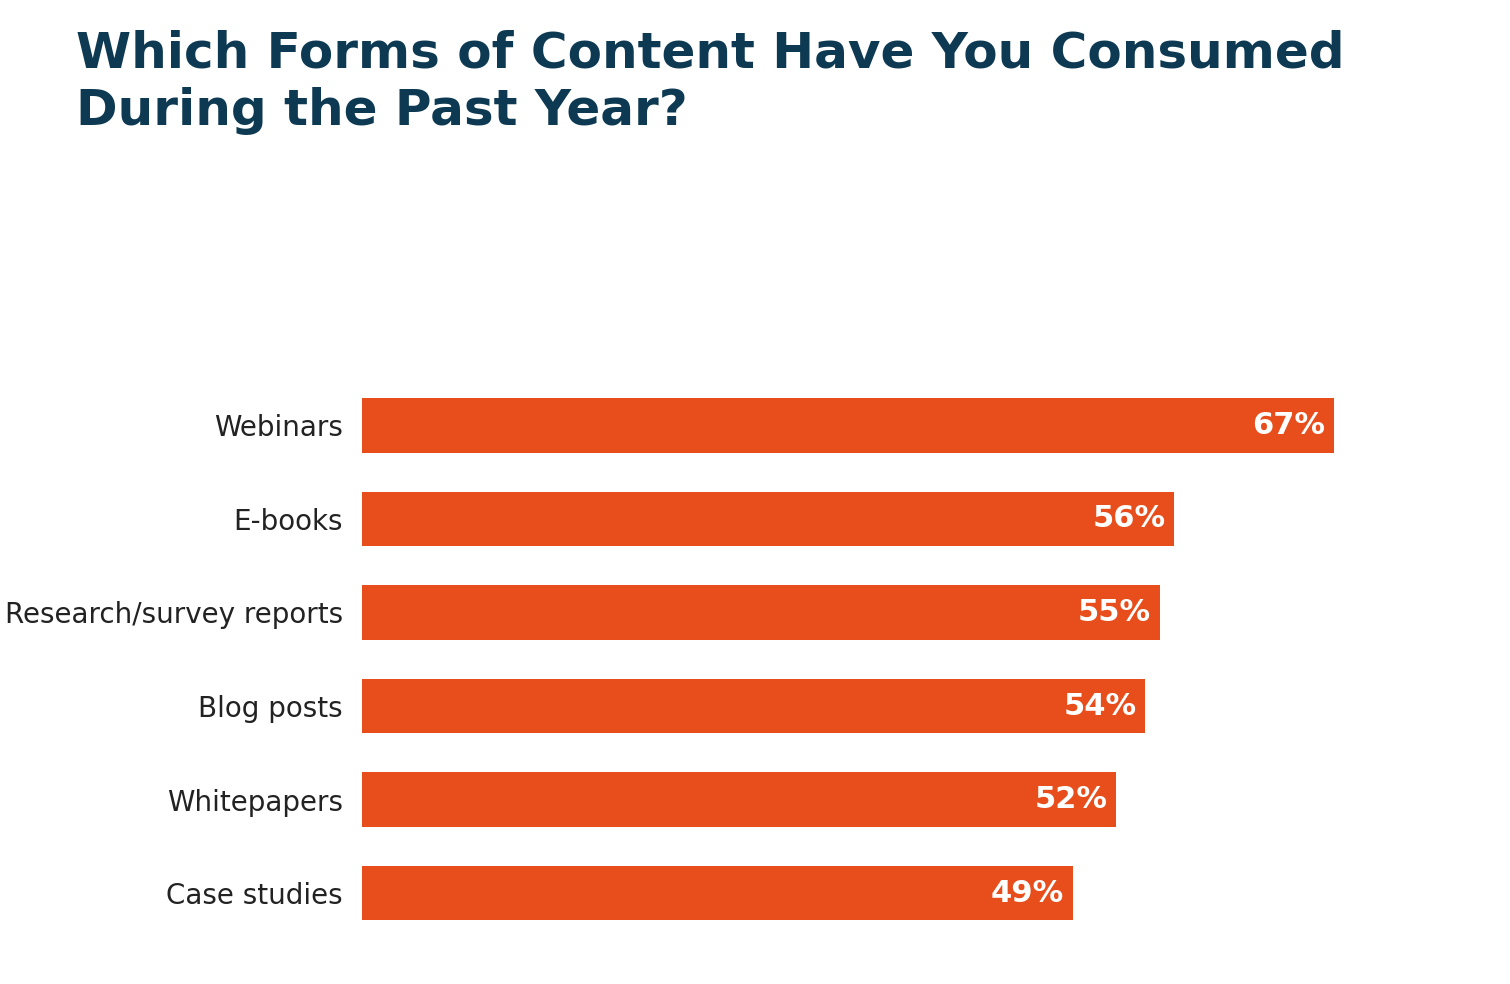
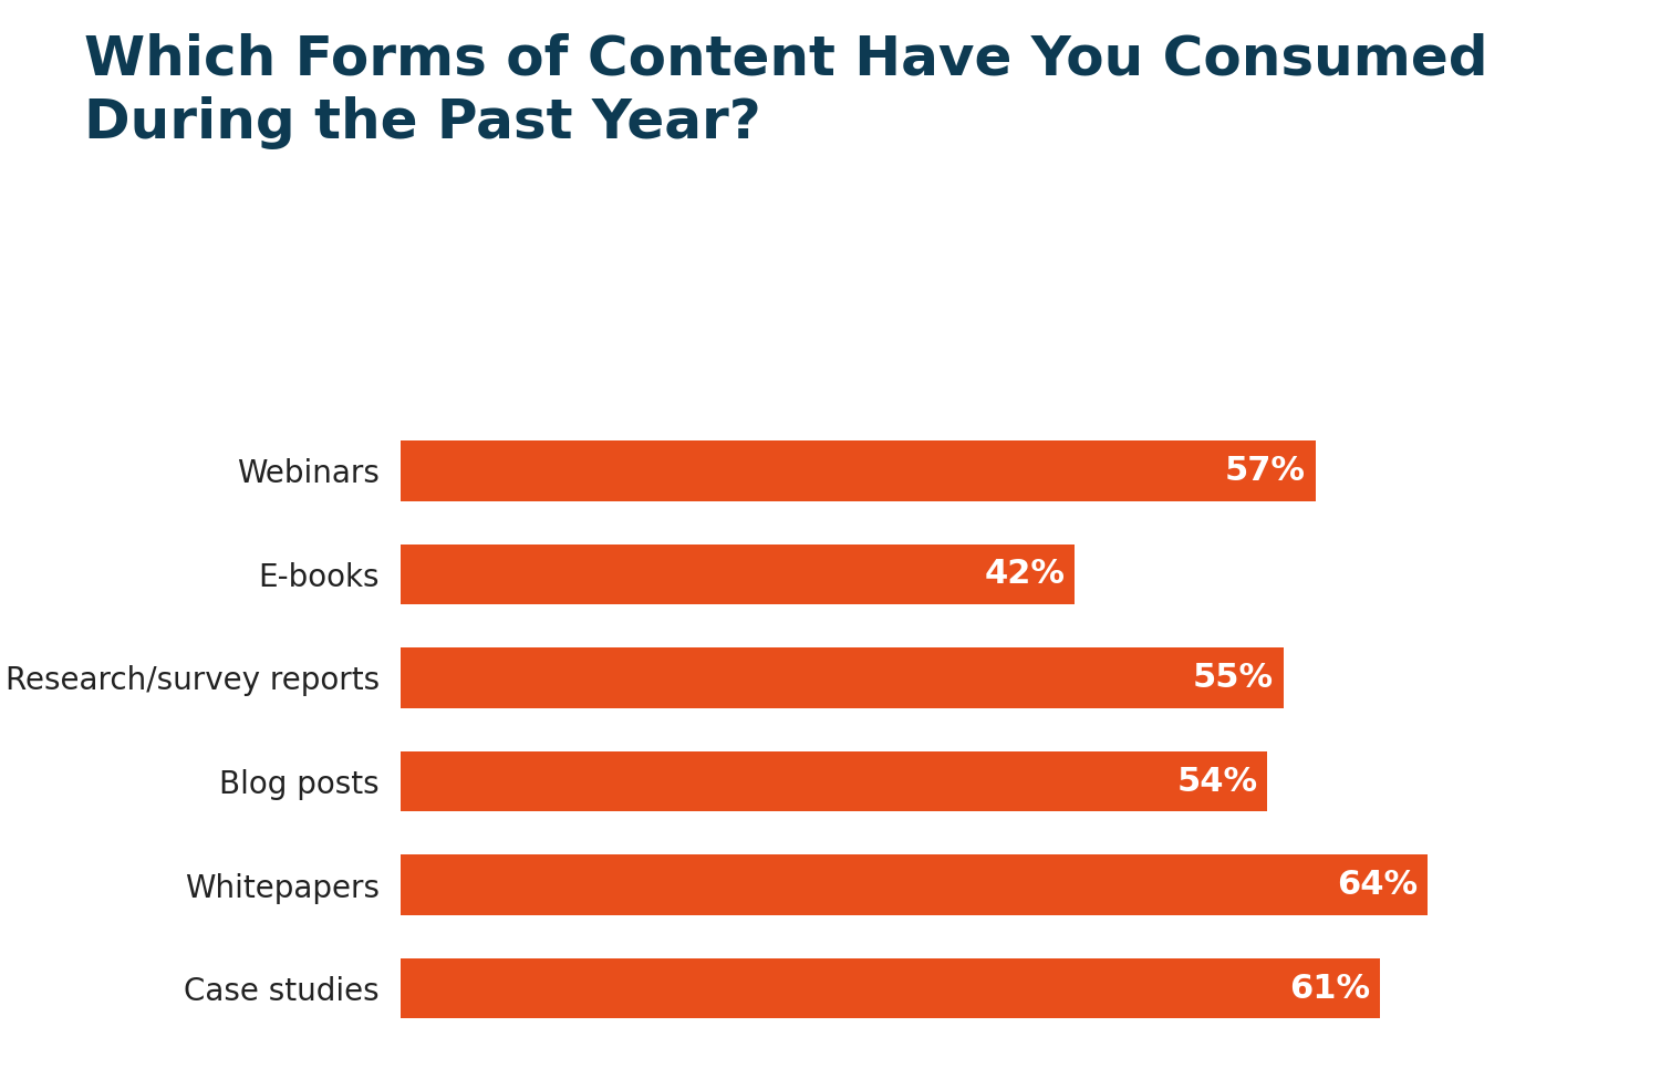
Webinars: 67% -> 57%
E-books: 56% -> 42%
Whitepapers: 52% -> 64%
Case studies: 49% -> 61%
